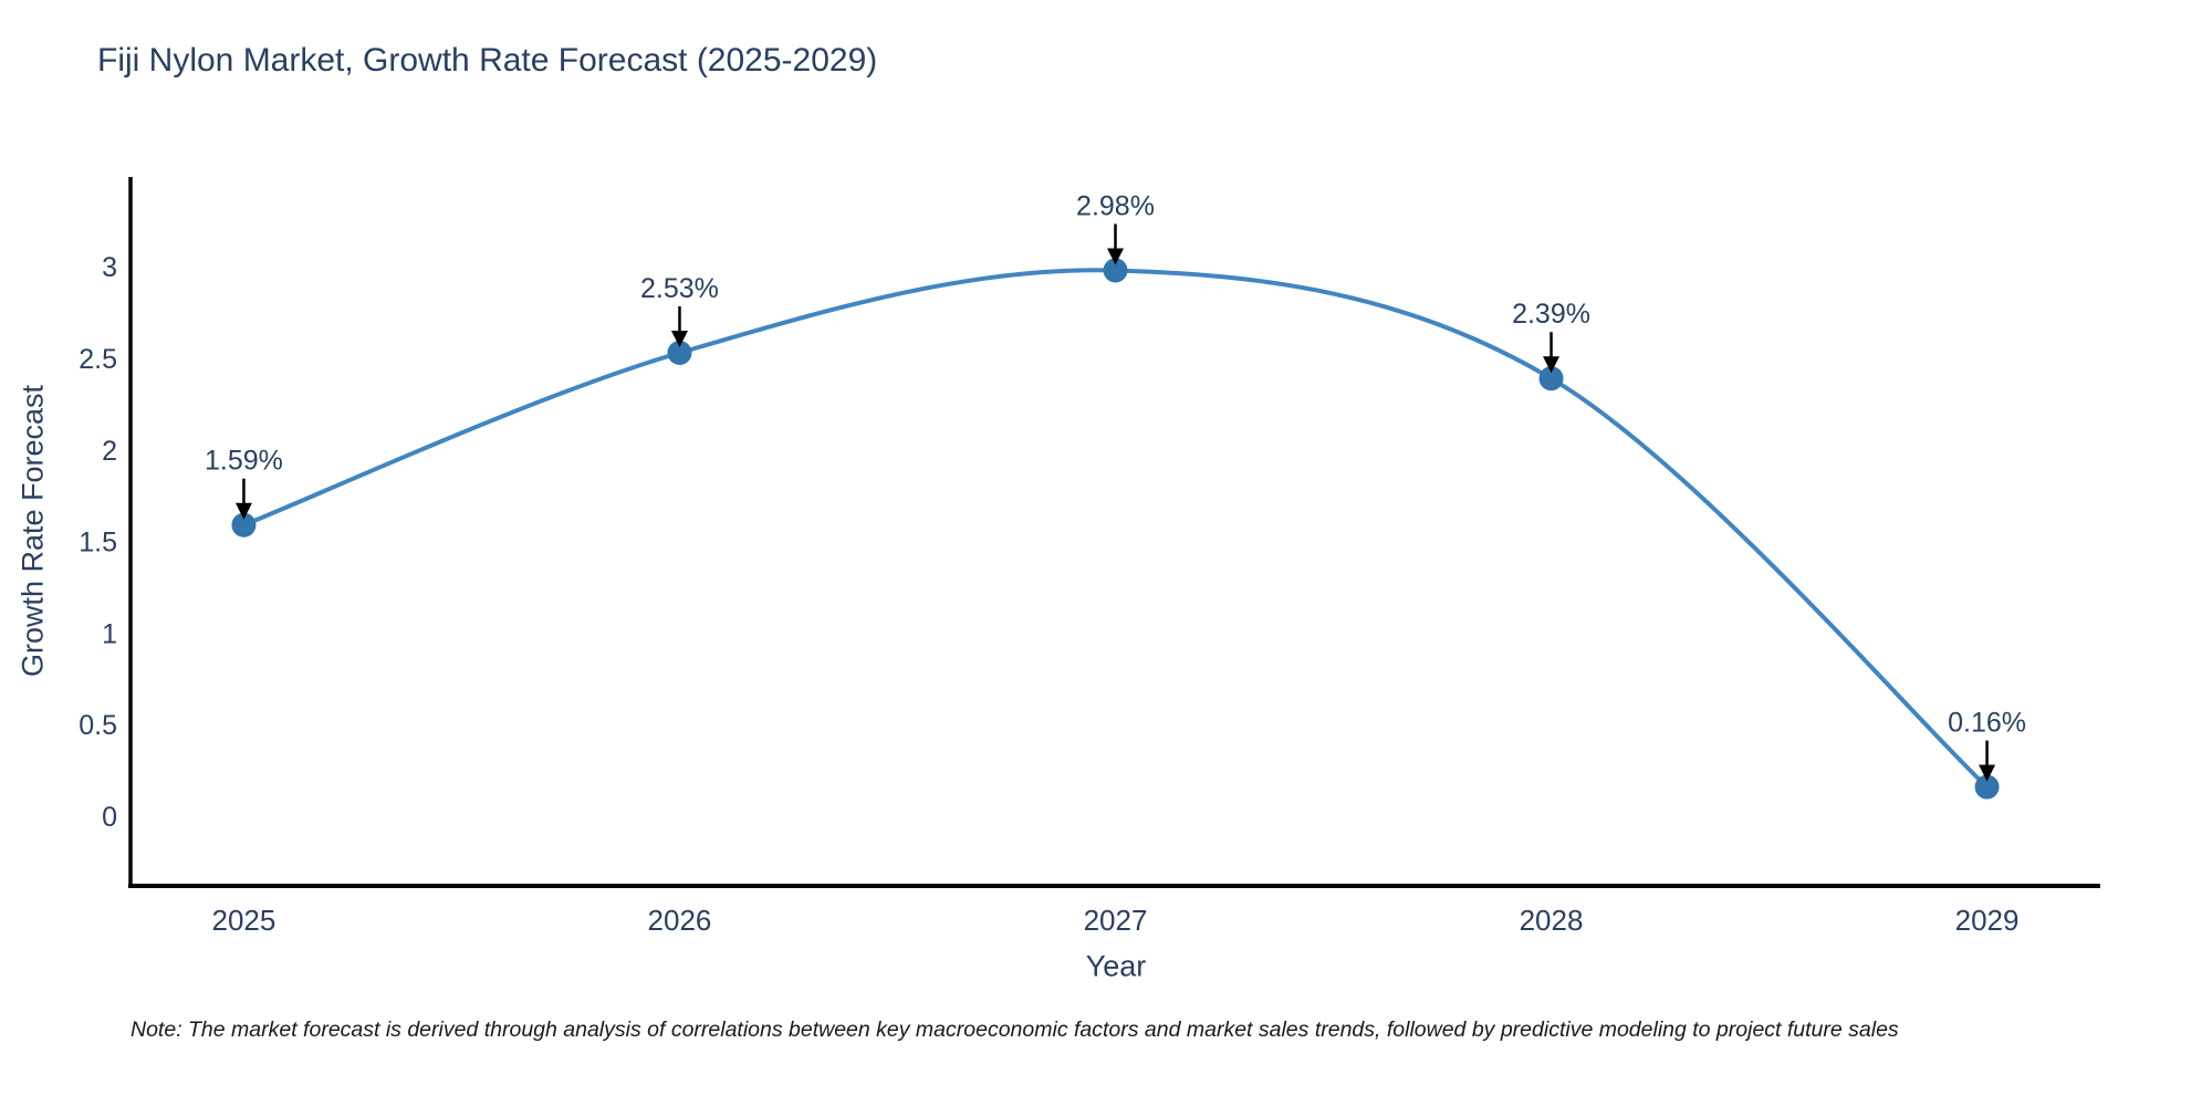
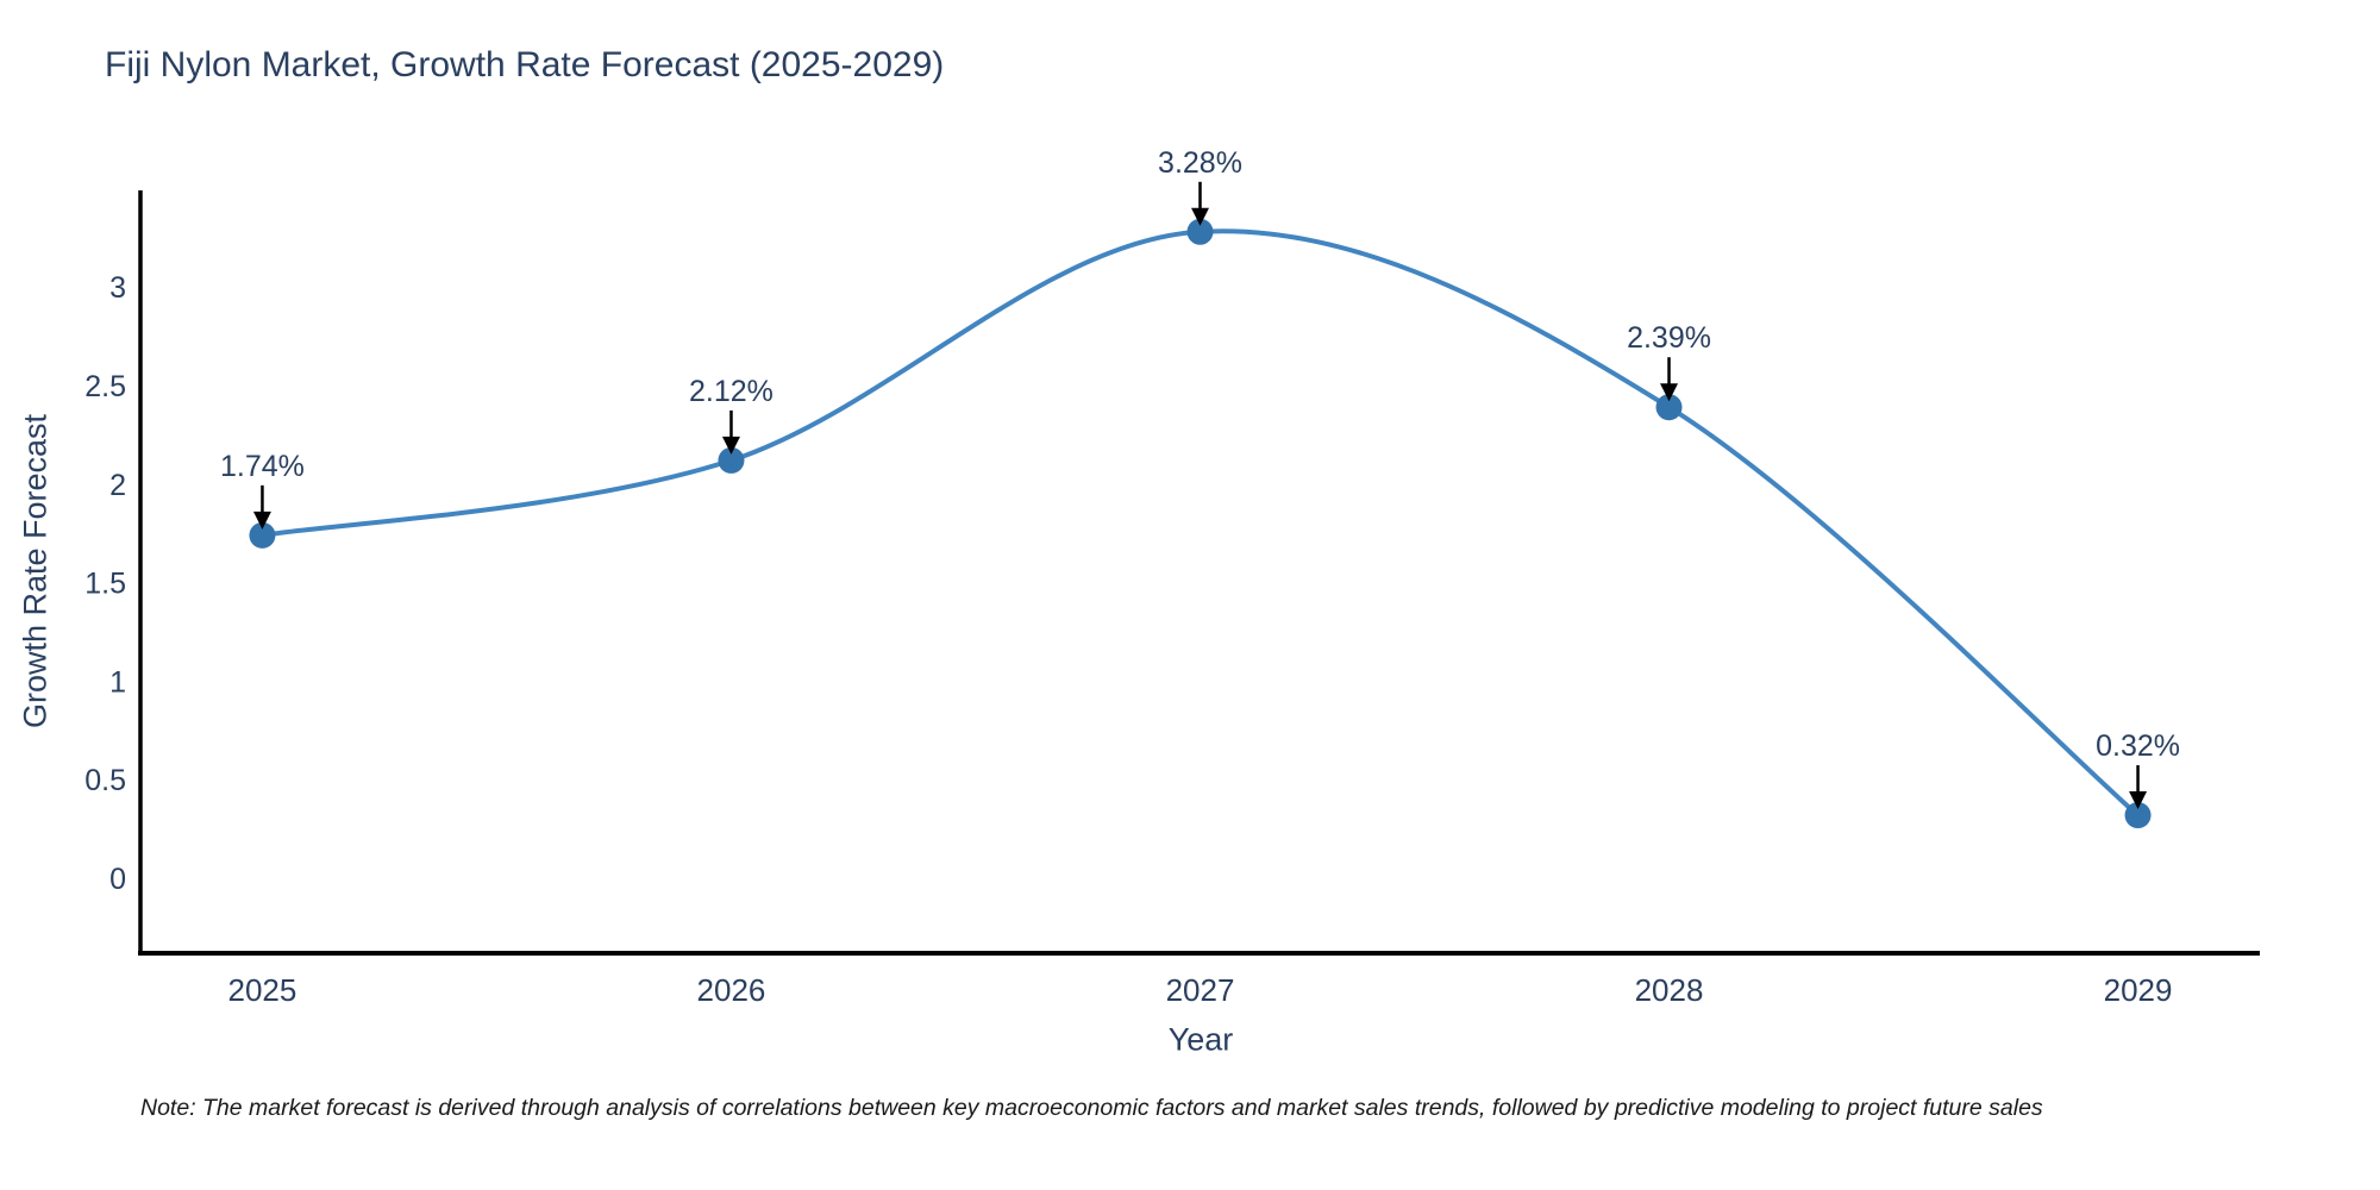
2025: 1.59% -> 1.74%
2026: 2.53% -> 2.12%
2027: 2.98% -> 3.28%
2029: 0.16% -> 0.32%
